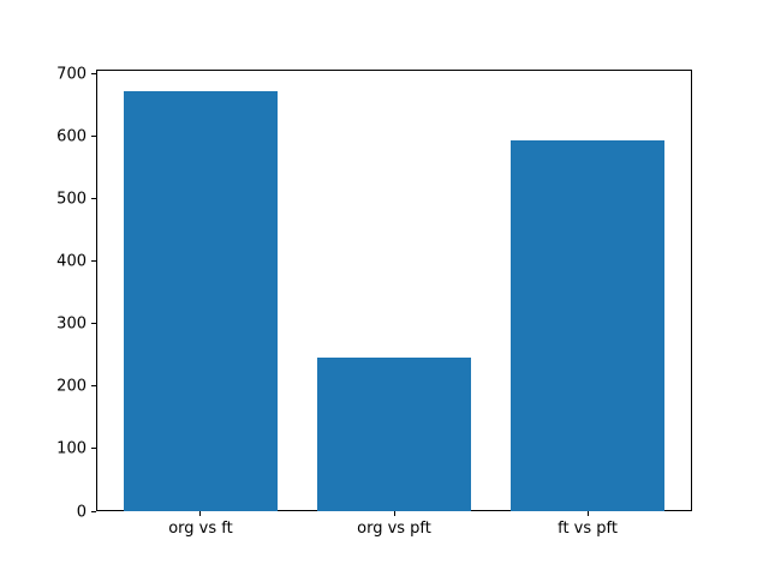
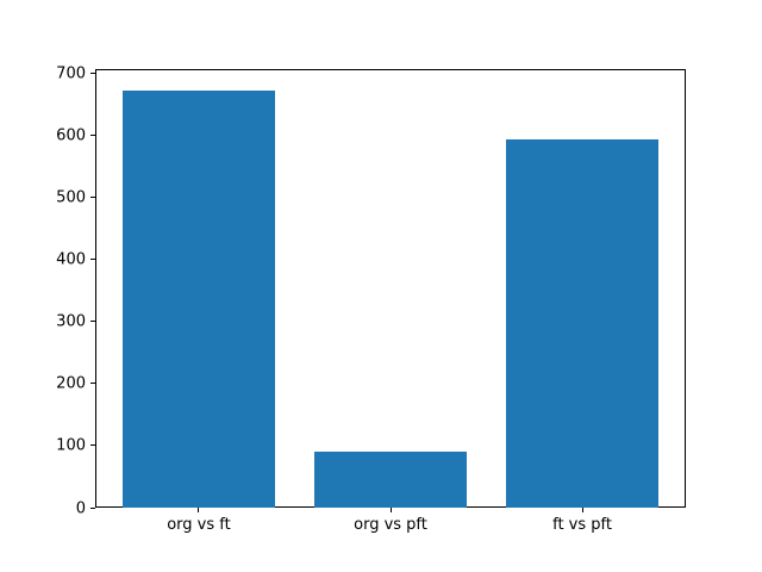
org vs pft: 250 -> 90
